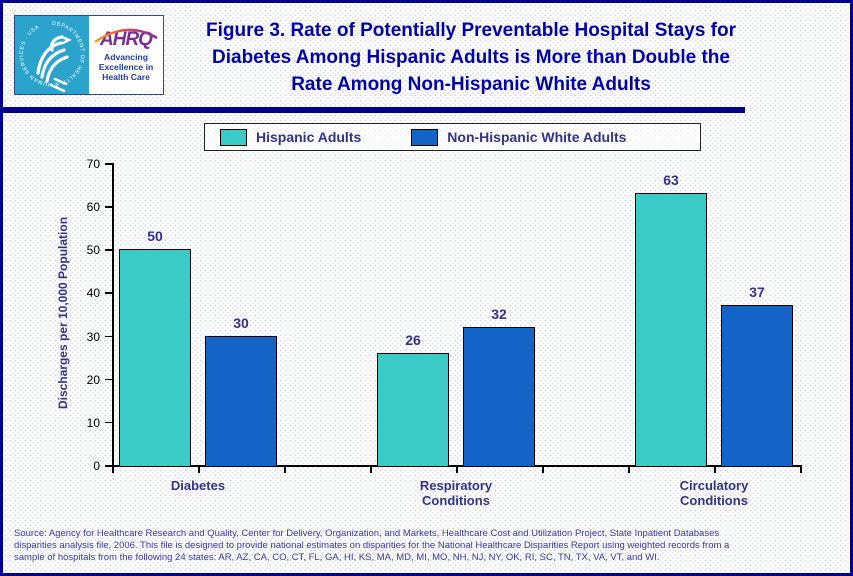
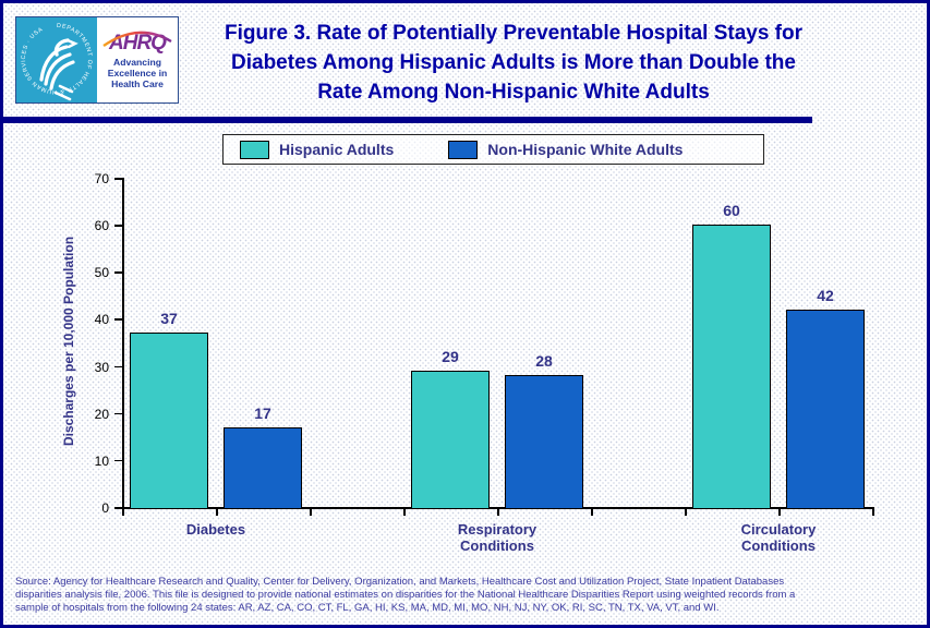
Hispanic Adults/Diabetes: 50 -> 37
Non-Hispanic White Adults/Diabetes: 30 -> 17
Hispanic Adults/Respiratory Conditions: 26 -> 29
Non-Hispanic White Adults/Respiratory Conditions: 32 -> 28
Hispanic Adults/Circulatory Conditions: 63 -> 60
Non-Hispanic White Adults/Circulatory Conditions: 37 -> 42
